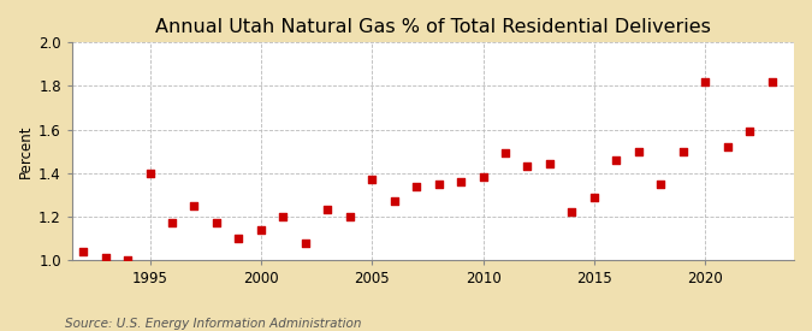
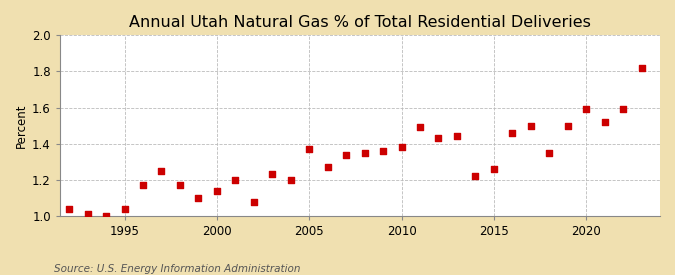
1995: 1.40 -> 1.04
2015: 1.29 -> 1.26
2020: 1.82 -> 1.59
